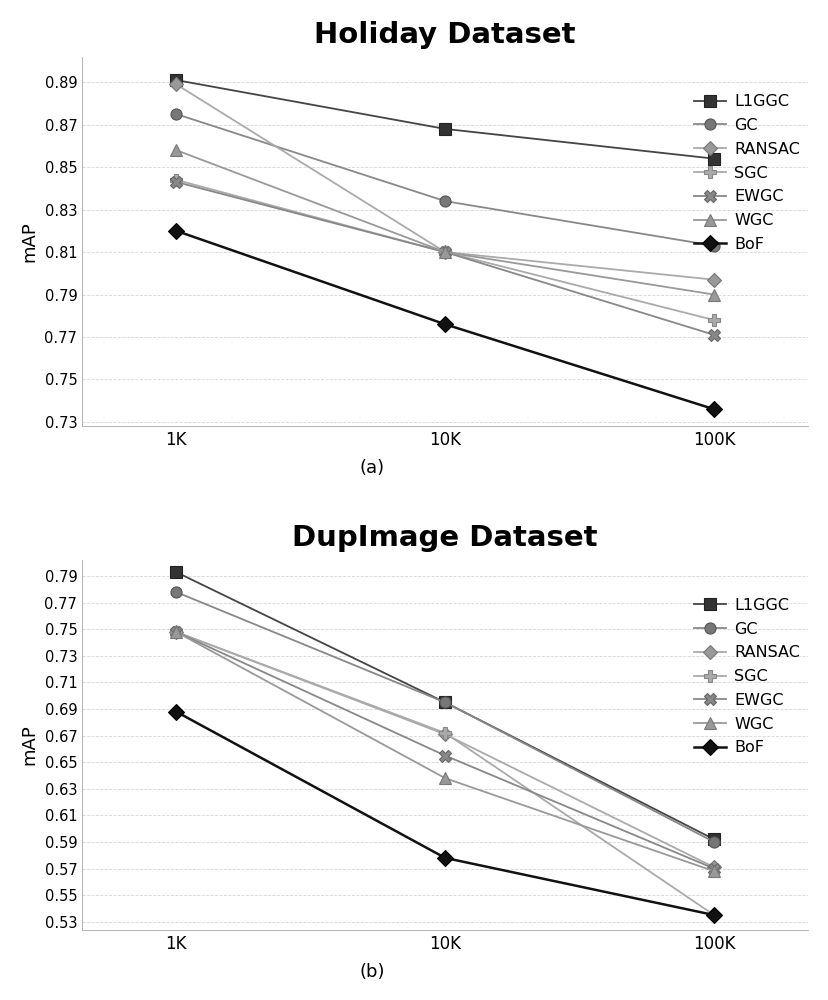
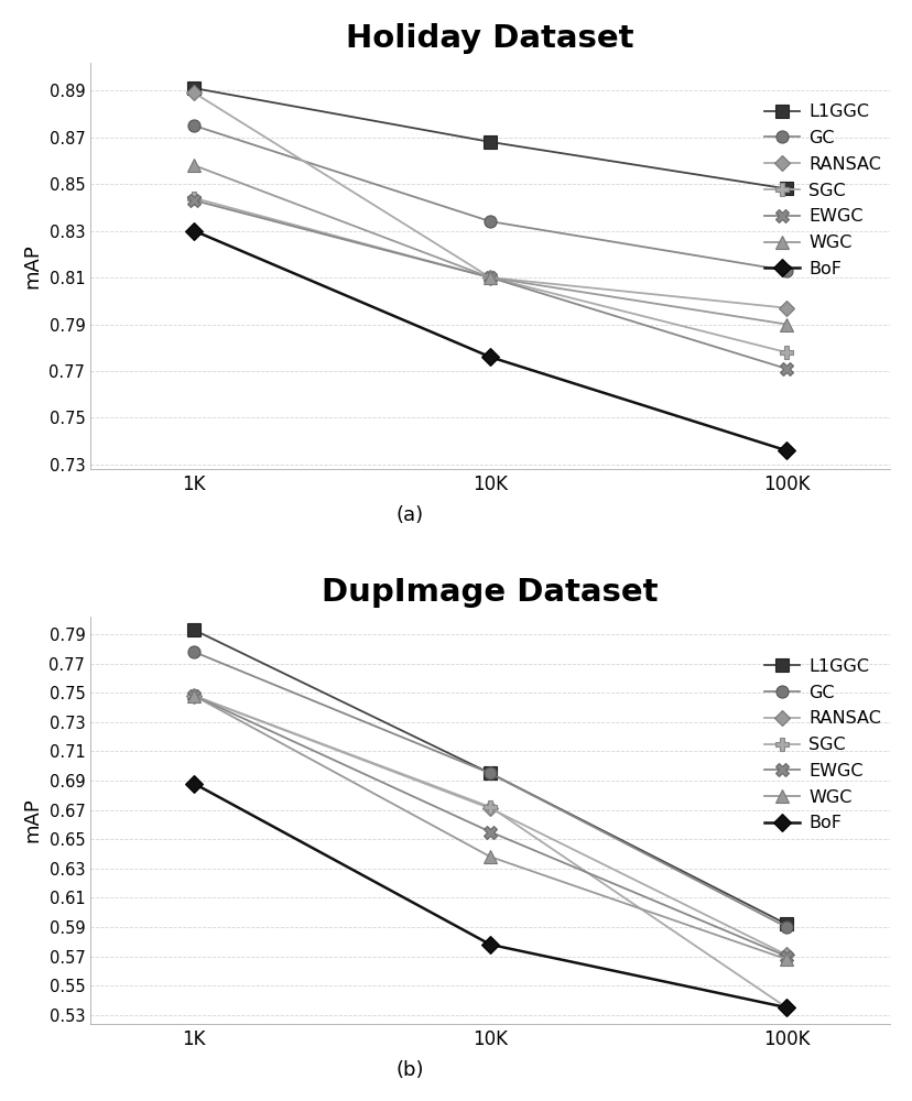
Holiday Dataset/BoF/1K: 0.820 -> 0.830
Holiday Dataset/L1GGC/100K: 0.854 -> 0.848
